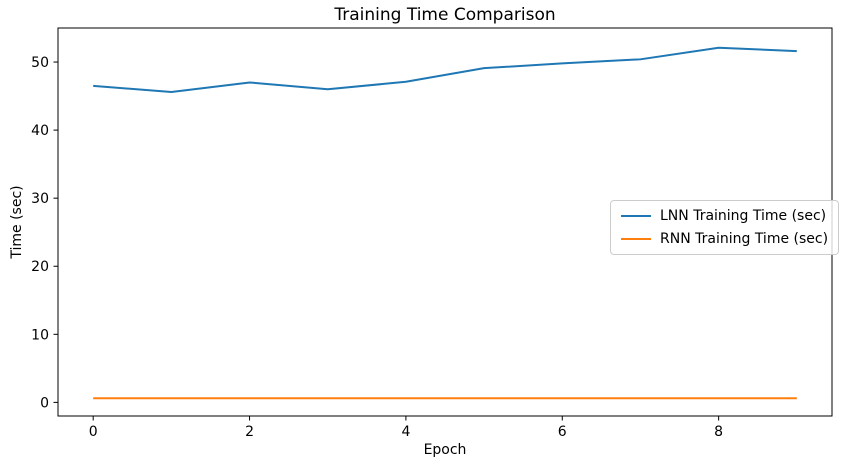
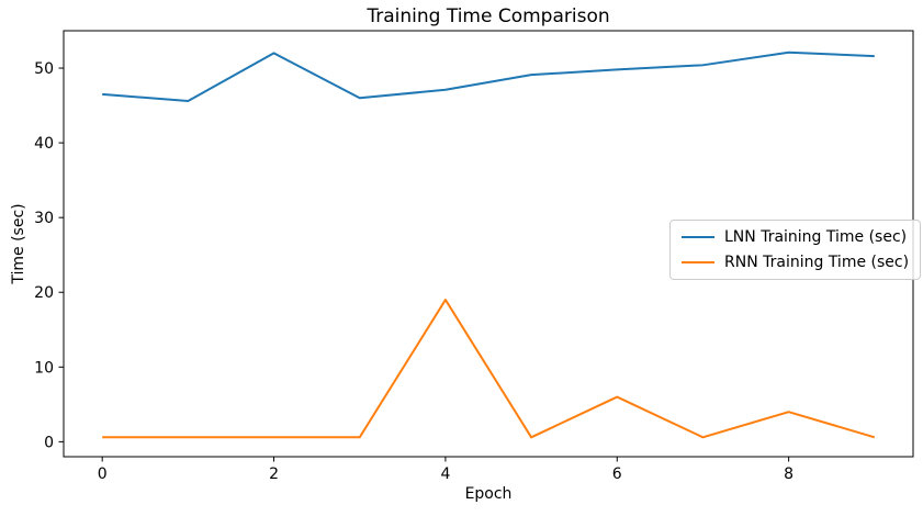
LNN Training Time (sec)/2: 47 -> 52
RNN Training Time (sec)/4: 1 -> 19
RNN Training Time (sec)/6: 1 -> 6
RNN Training Time (sec)/8: 1 -> 4
